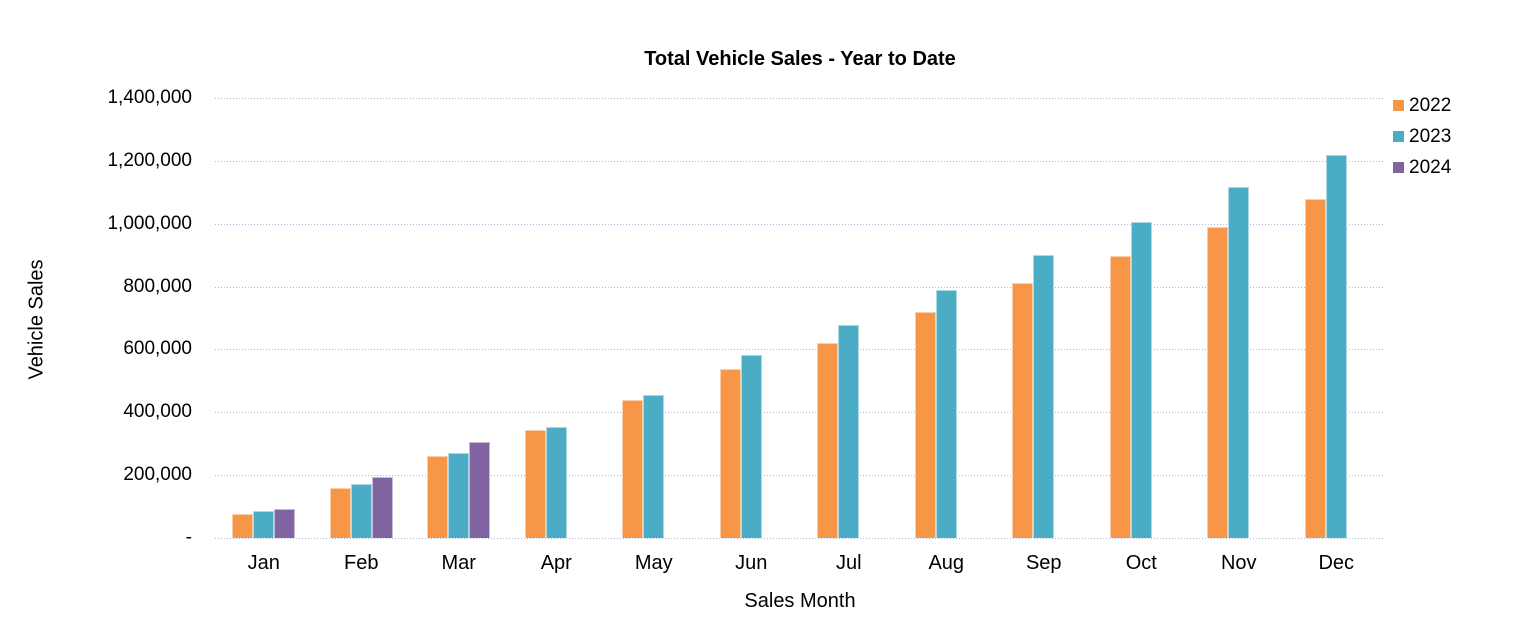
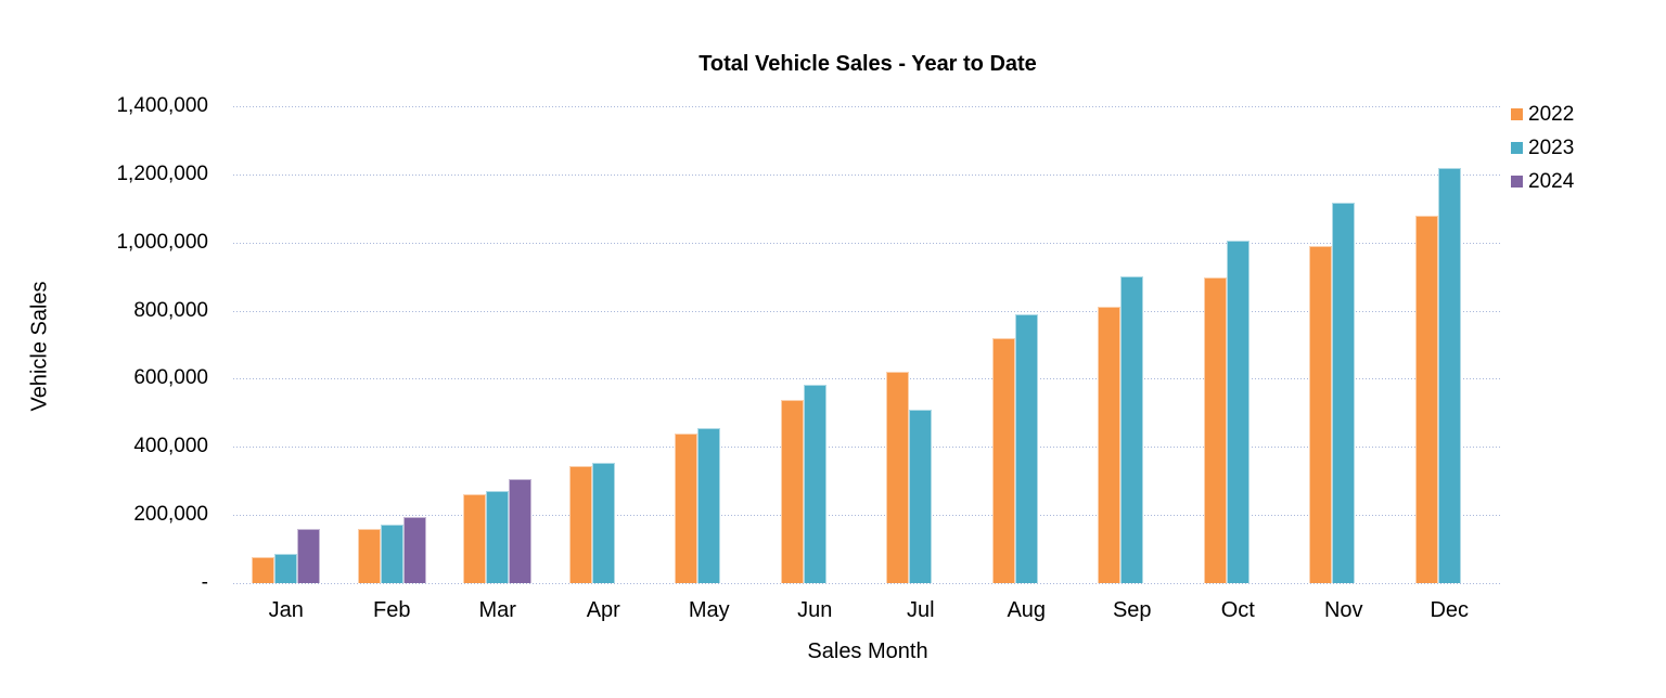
2024/Jan: 90000 -> 160000
2023/Jul: 680000 -> 510000
